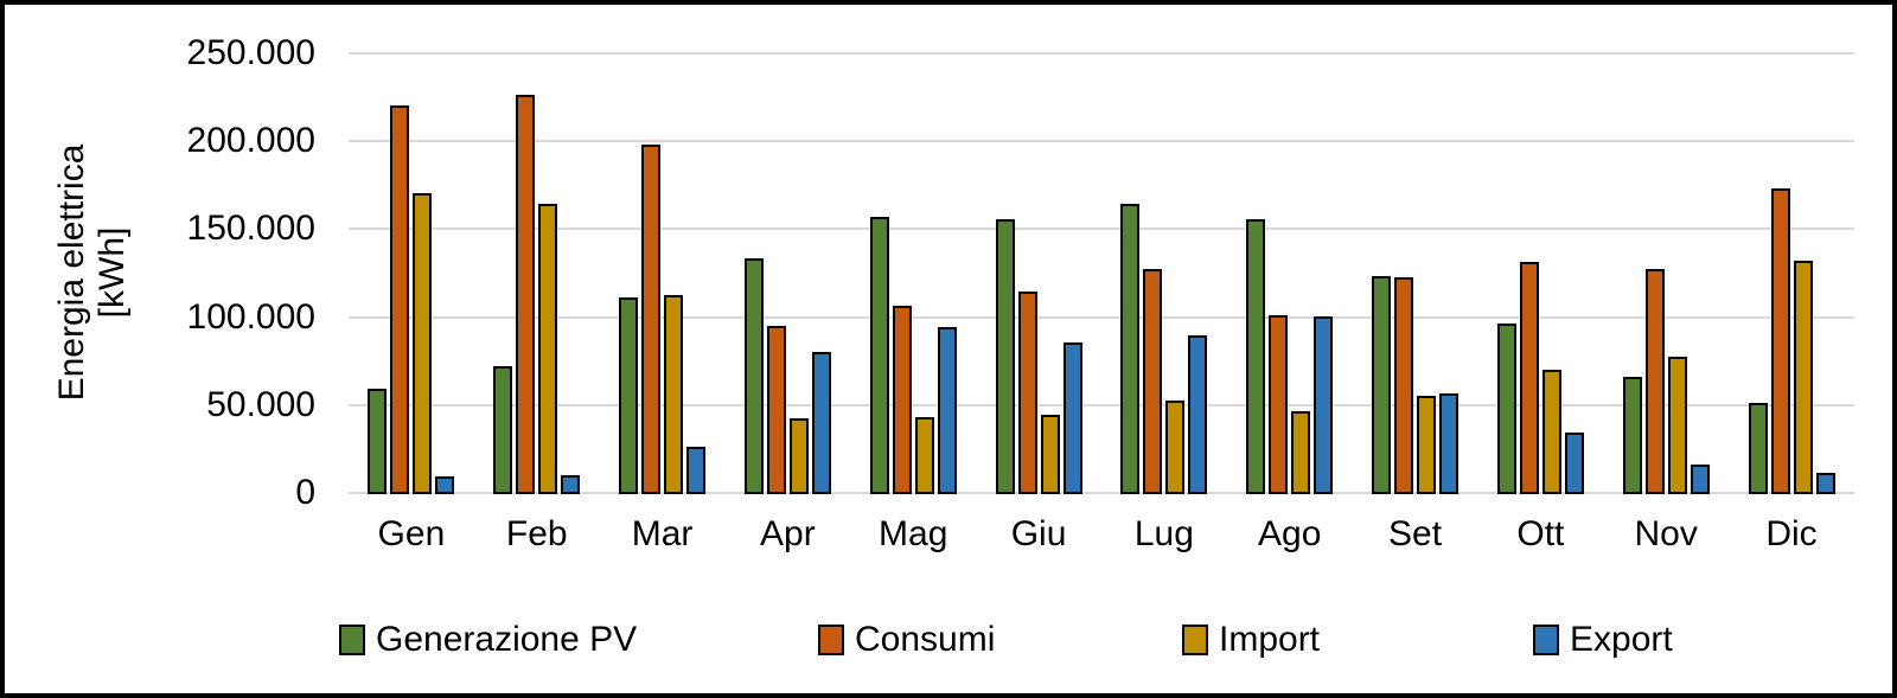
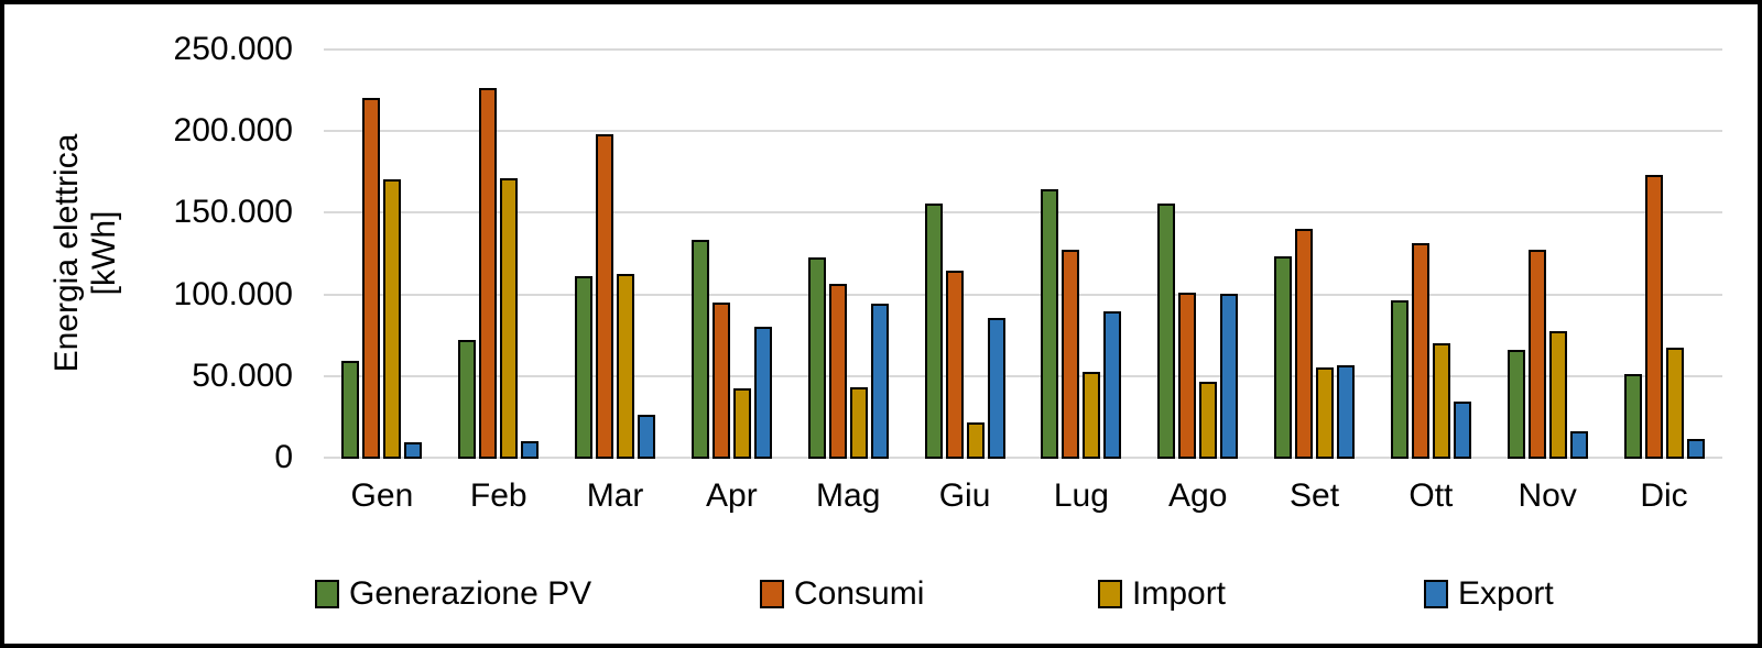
Import/Feb: 165000 -> 172000
Generazione PV/Mag: 158000 -> 123000
Import/Giu: 45000 -> 22000
Consumi/Set: 123000 -> 141000
Import/Dic: 133000 -> 68000
